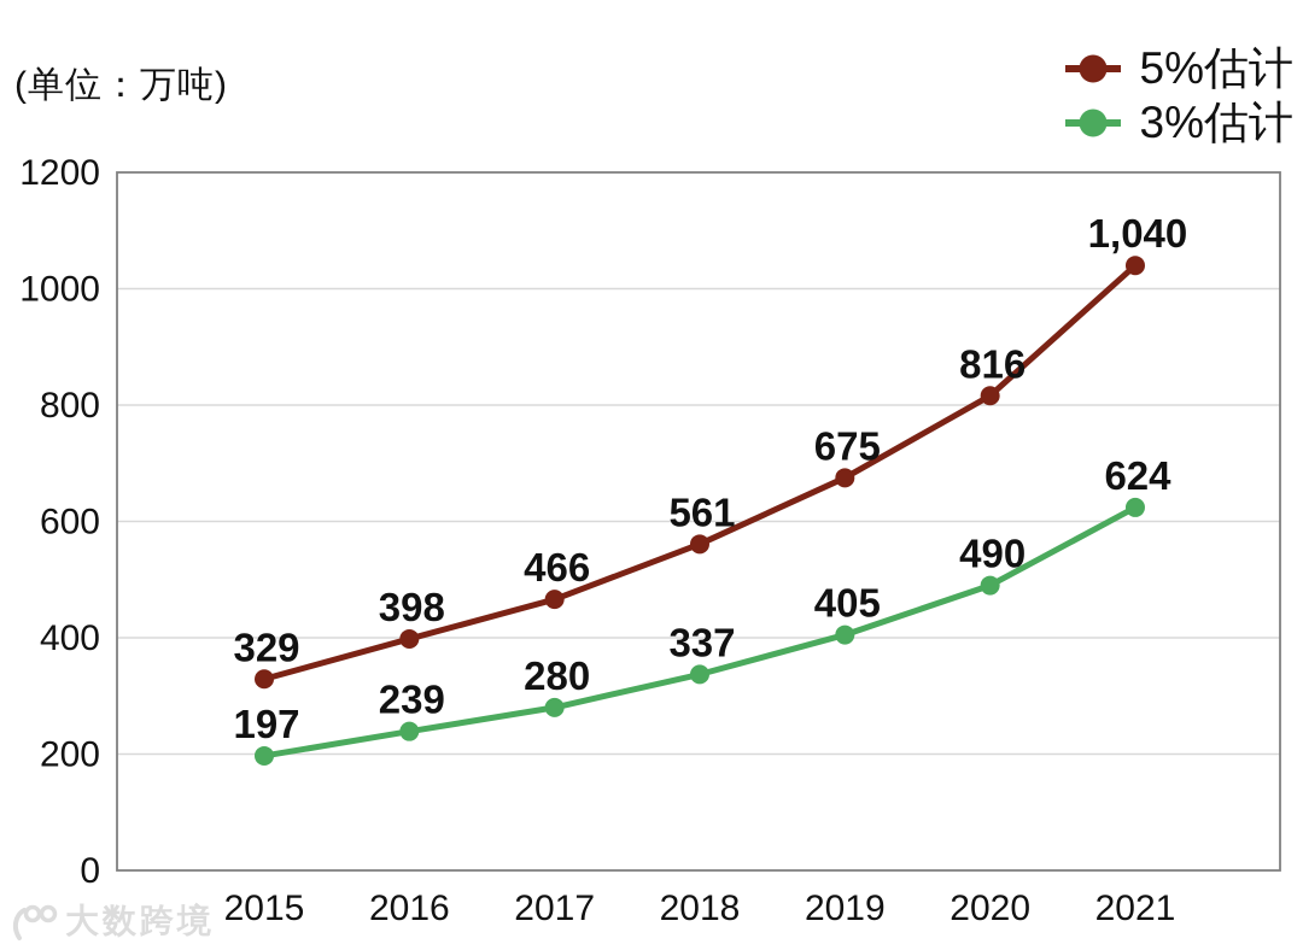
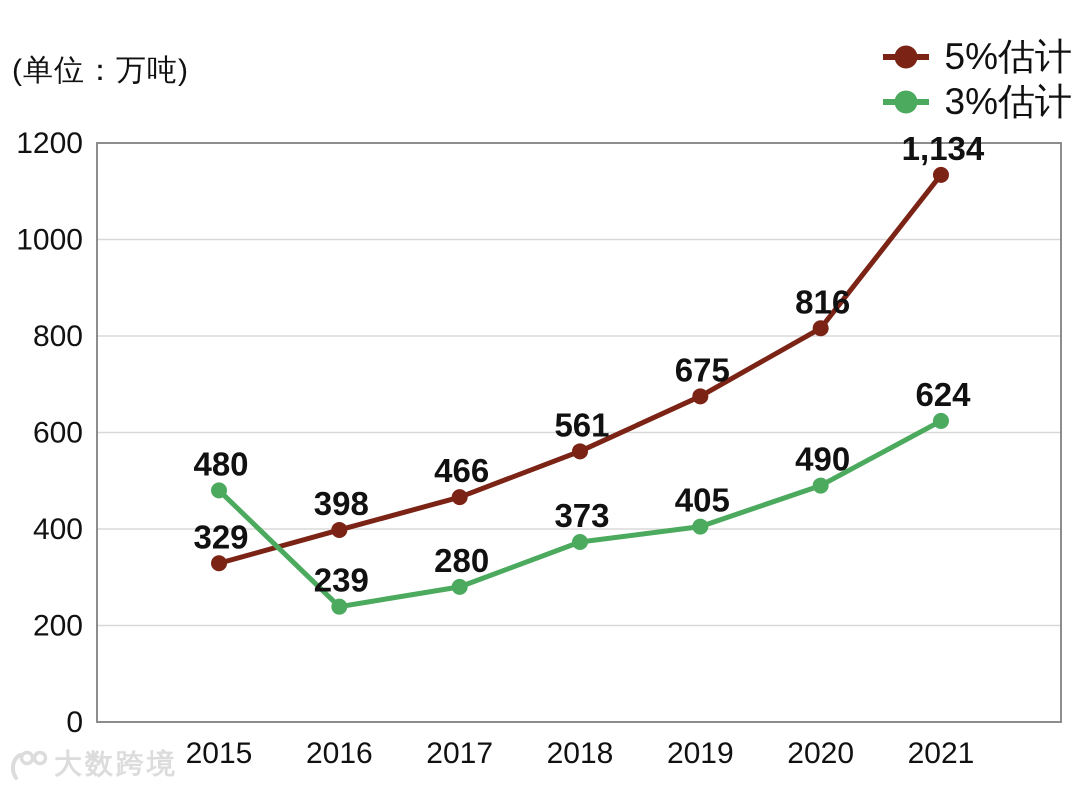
3%估计/2015: 197 -> 480
3%估计/2018: 337 -> 373
5%估计/2021: 1,040 -> 1,134
